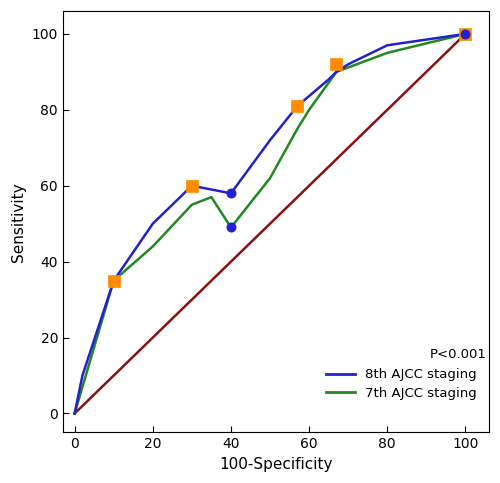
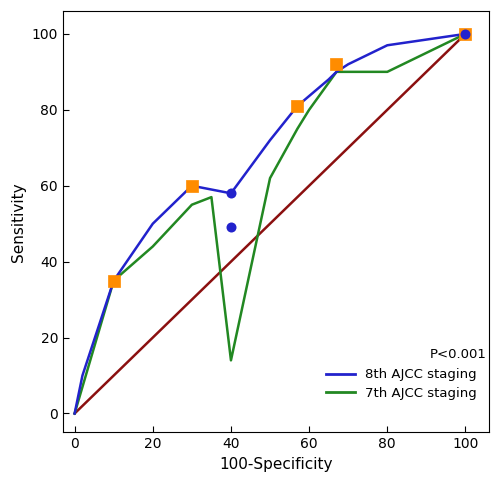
7th AJCC staging/40: 49 -> 14
7th AJCC staging/80: 95 -> 90
